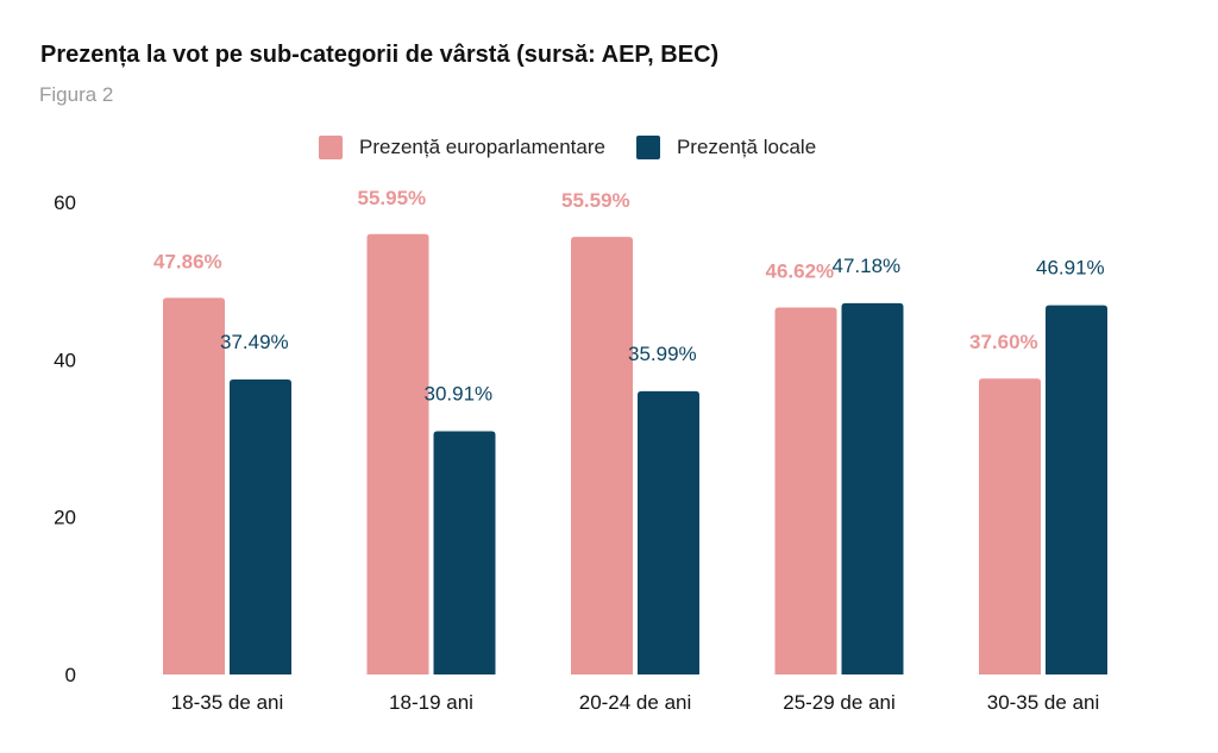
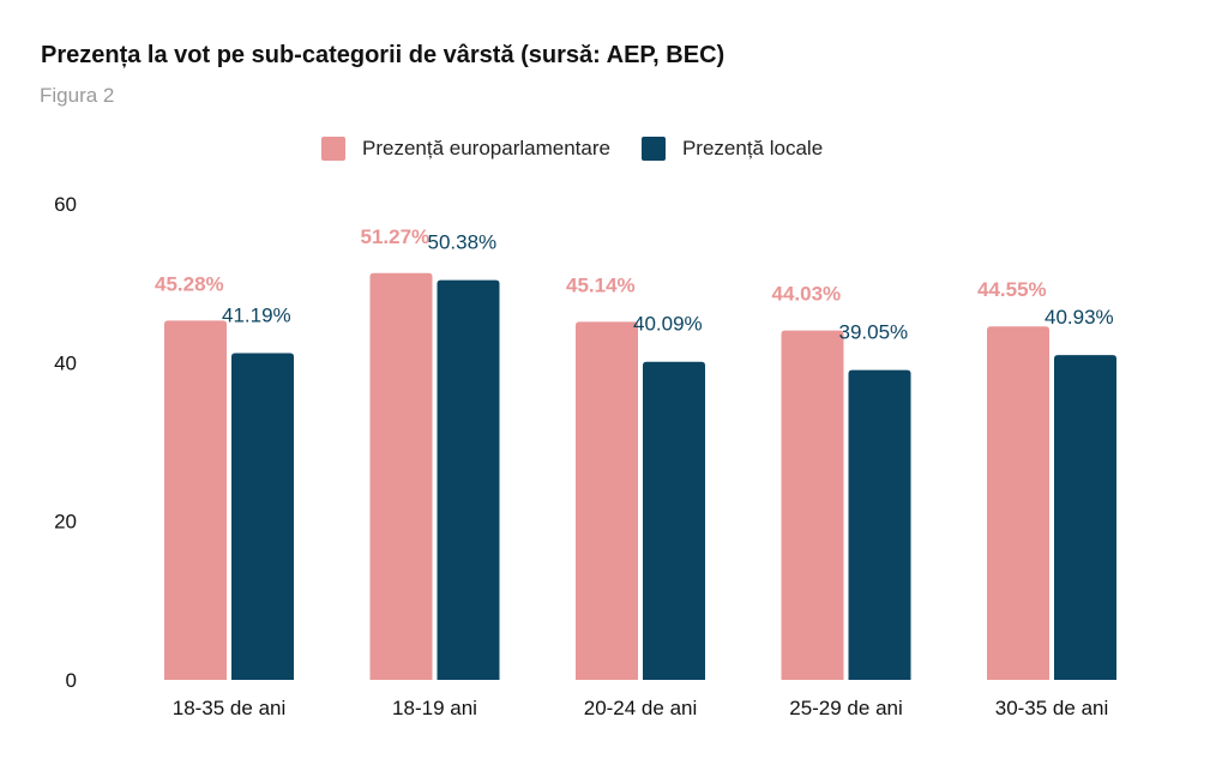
Prezență europarlamentare/18-35 de ani: 47.86% -> 45.28%
Prezență locale/18-35 de ani: 37.49% -> 41.19%
Prezență europarlamentare/18-19 ani: 55.95% -> 51.27%
Prezență locale/18-19 ani: 30.91% -> 50.38%
Prezență europarlamentare/20-24 de ani: 55.59% -> 45.14%
Prezență locale/20-24 de ani: 35.99% -> 40.09%
Prezență europarlamentare/25-29 de ani: 46.62% -> 44.03%
Prezență locale/25-29 de ani: 47.18% -> 39.05%
Prezență europarlamentare/30-35 de ani: 37.60% -> 44.55%
Prezență locale/30-35 de ani: 46.91% -> 40.93%
